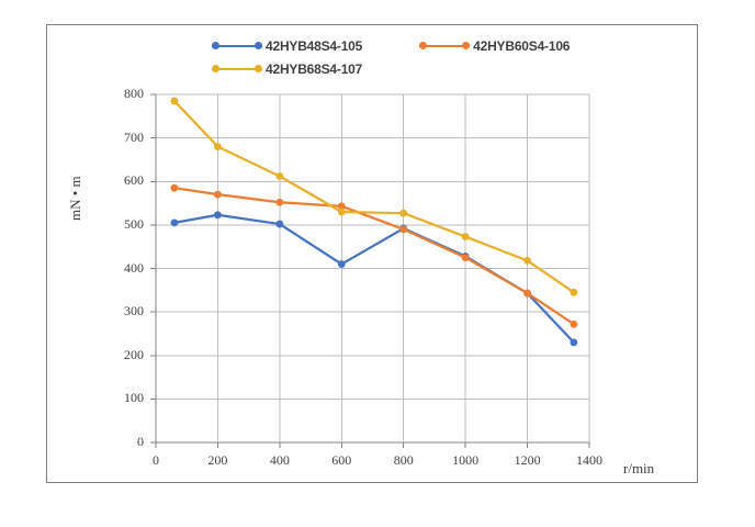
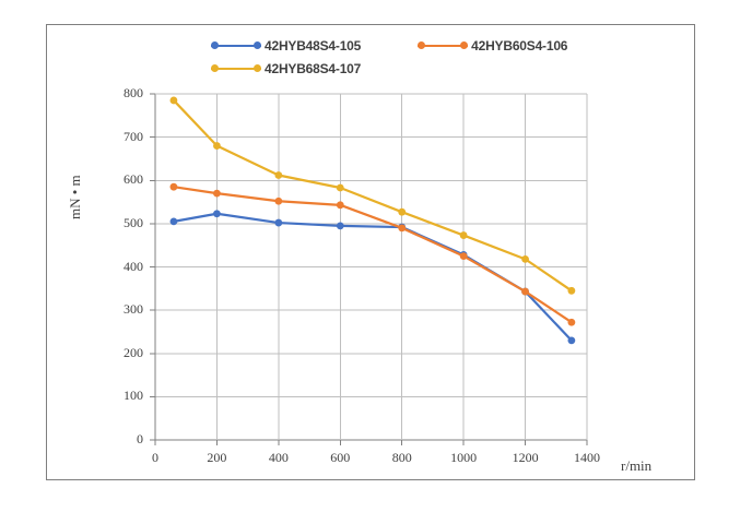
42HYB48S4-105/600: 410 -> 500
42HYB68S4-107/600: 530 -> 580
